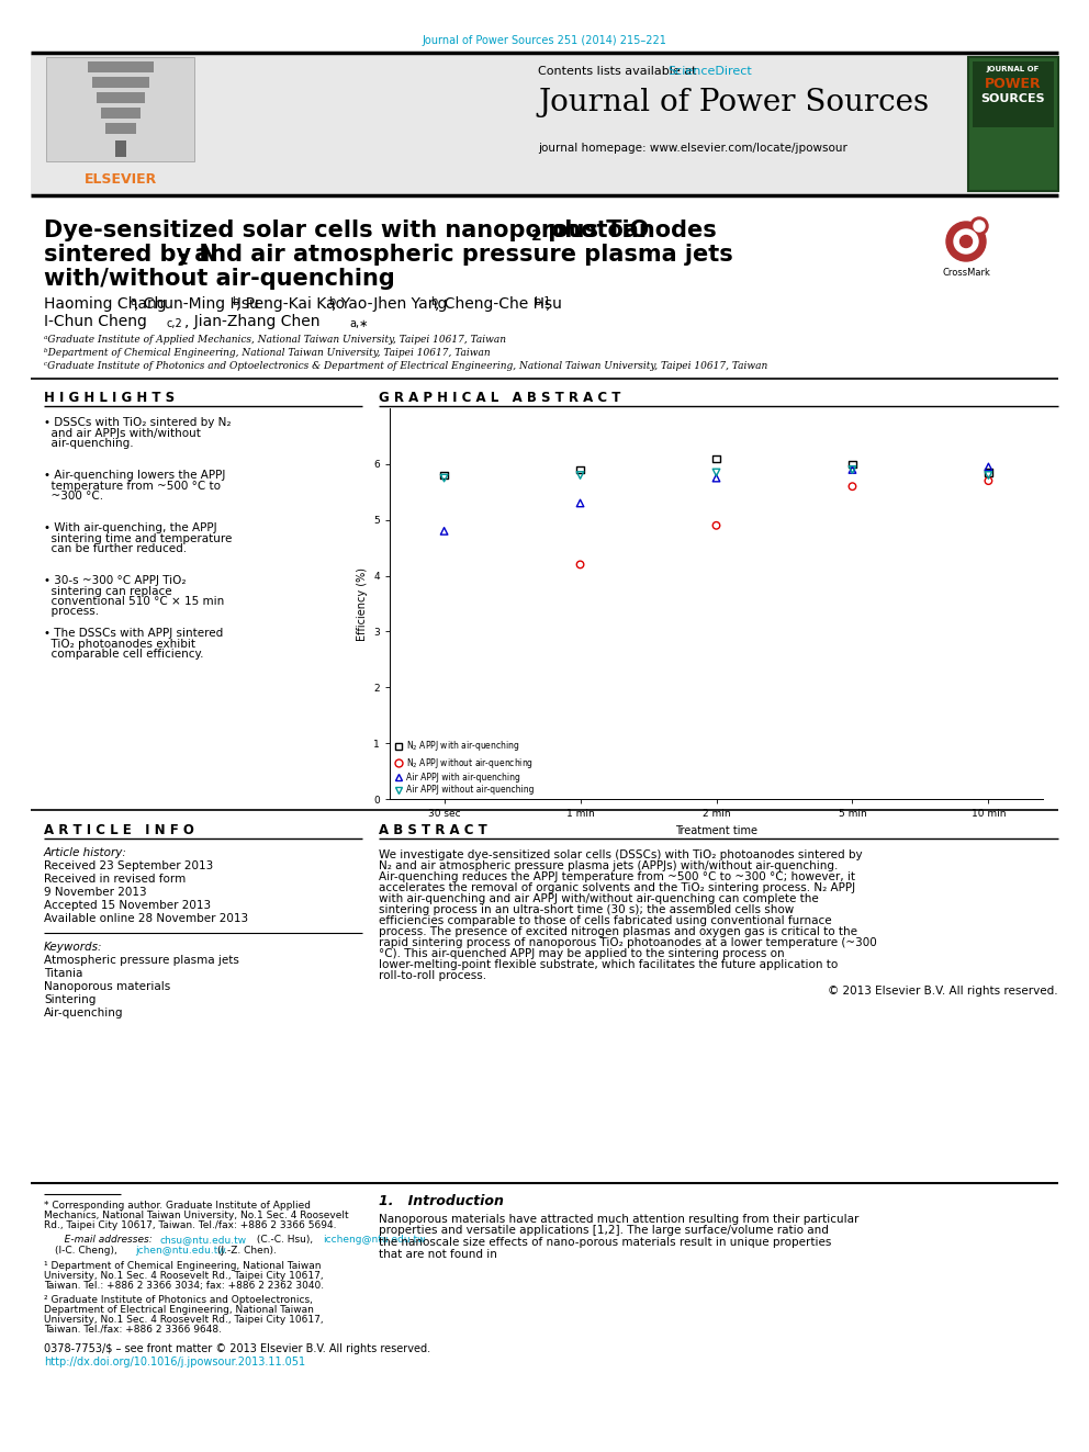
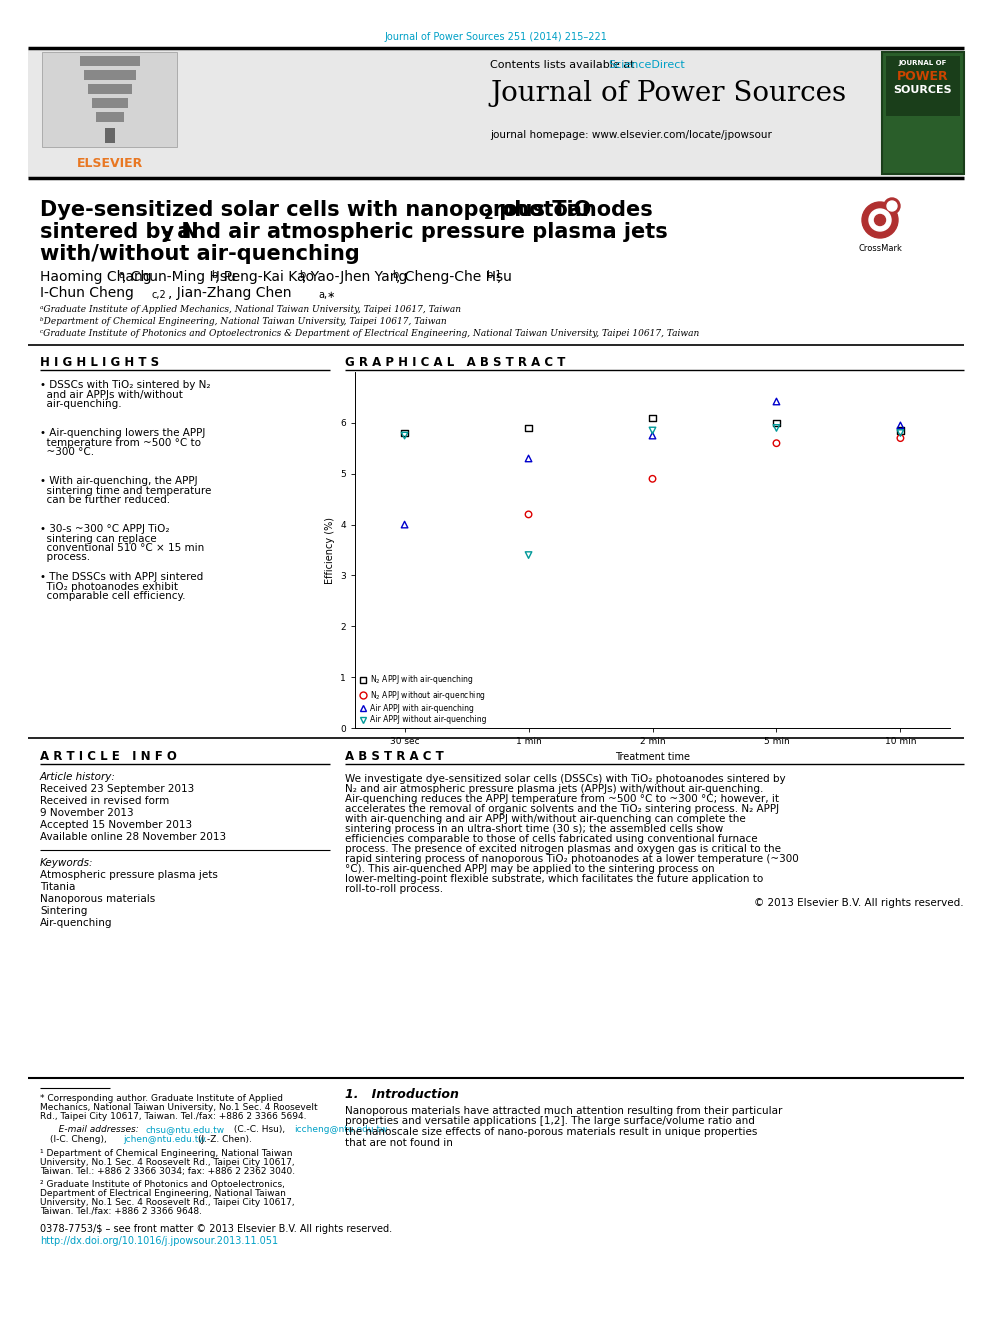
Air APPJ with air-quenching/30 sec: 4.80 -> 4.00
Air APPJ without air-quenching/1 min: 5.80 -> 3.40
Air APPJ with air-quenching/5 min: 5.90 -> 6.42
